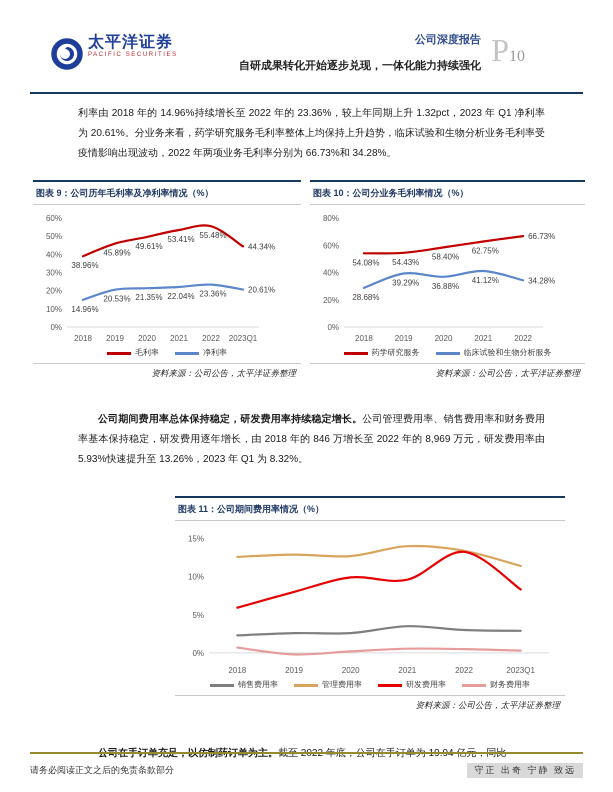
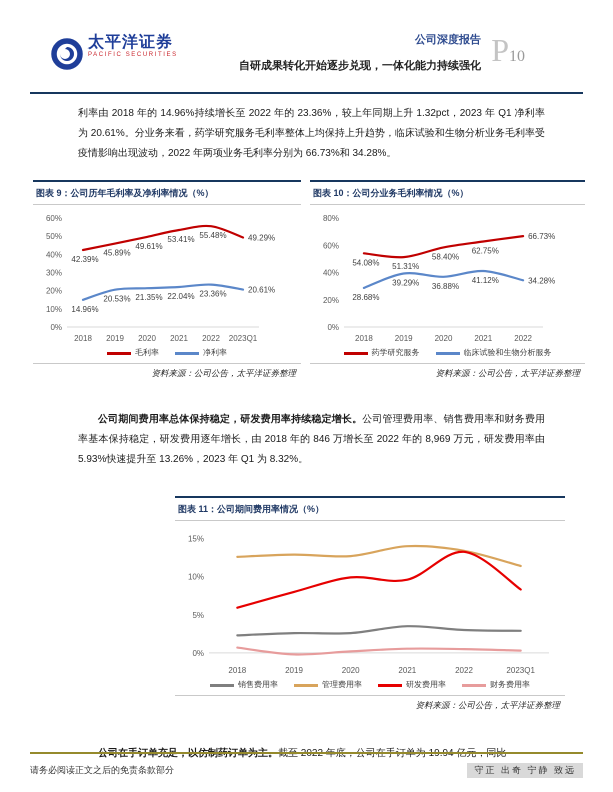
图表 9：公司历年毛利率及净利率情况（%）/毛利率/2018: 38.96% -> 42.39%
图表 9：公司历年毛利率及净利率情况（%）/毛利率/2023Q1: 44.34% -> 49.29%
图表 10：公司分业务毛利率情况（%）/药学研究服务/2019: 54.43% -> 51.31%
